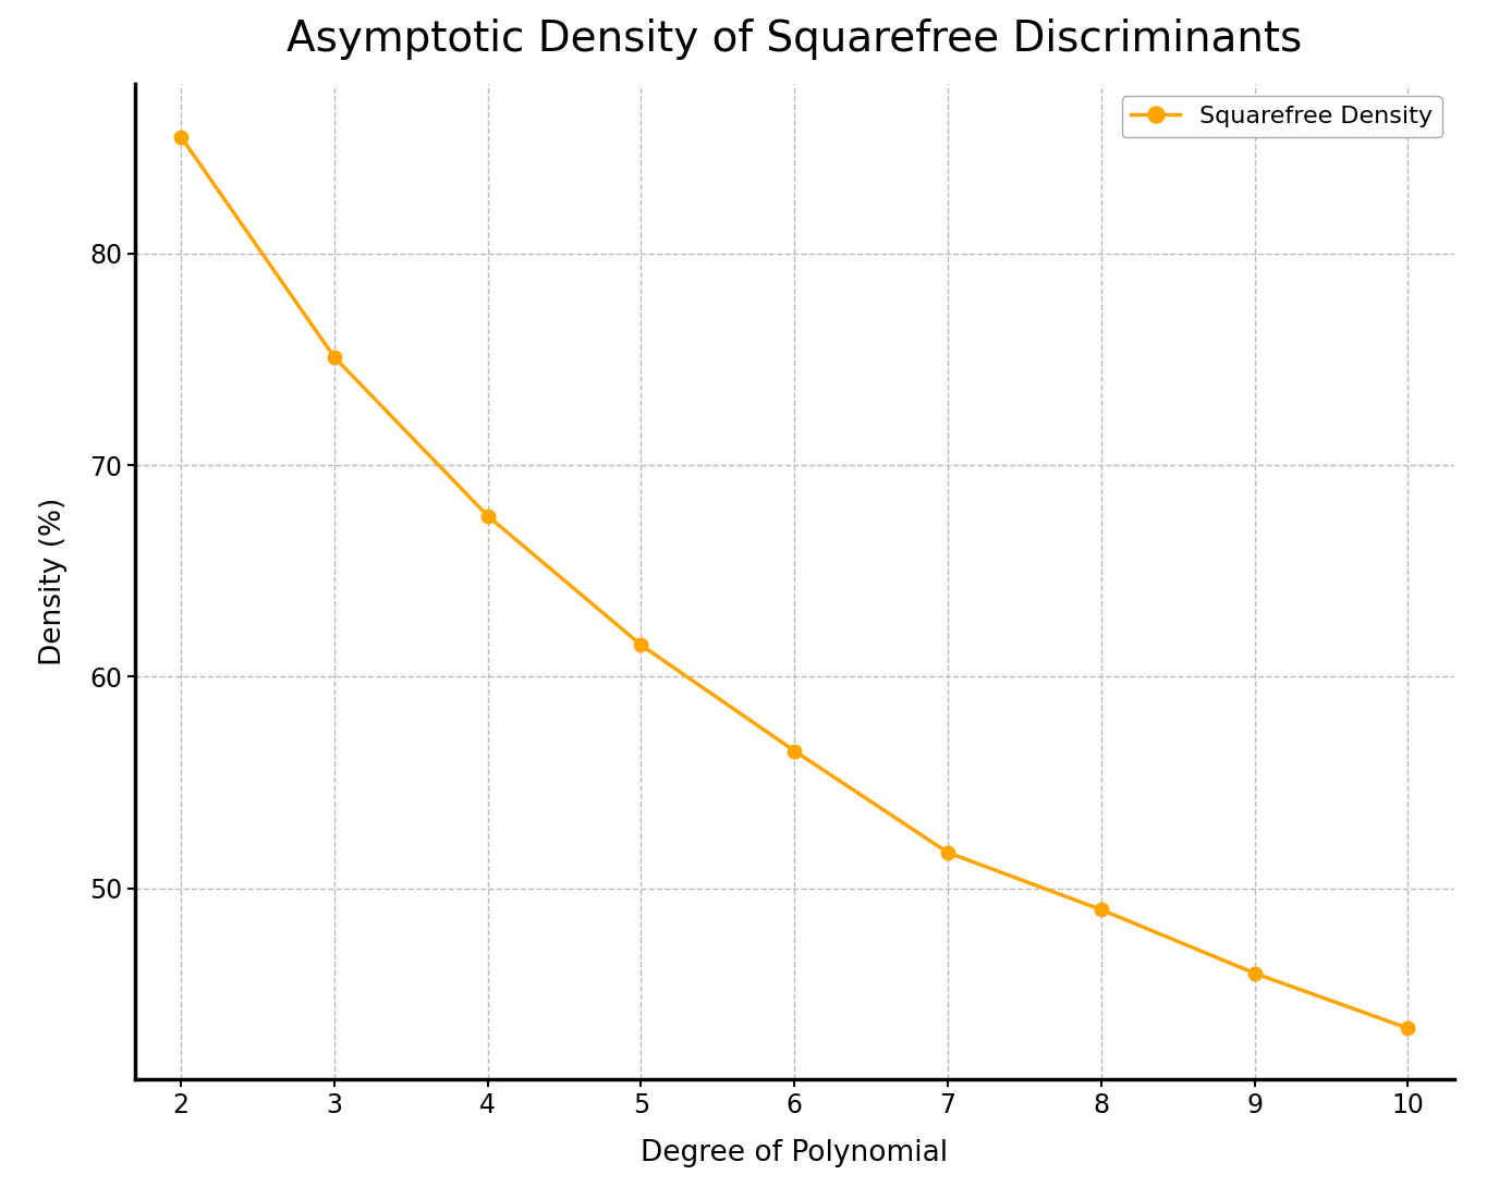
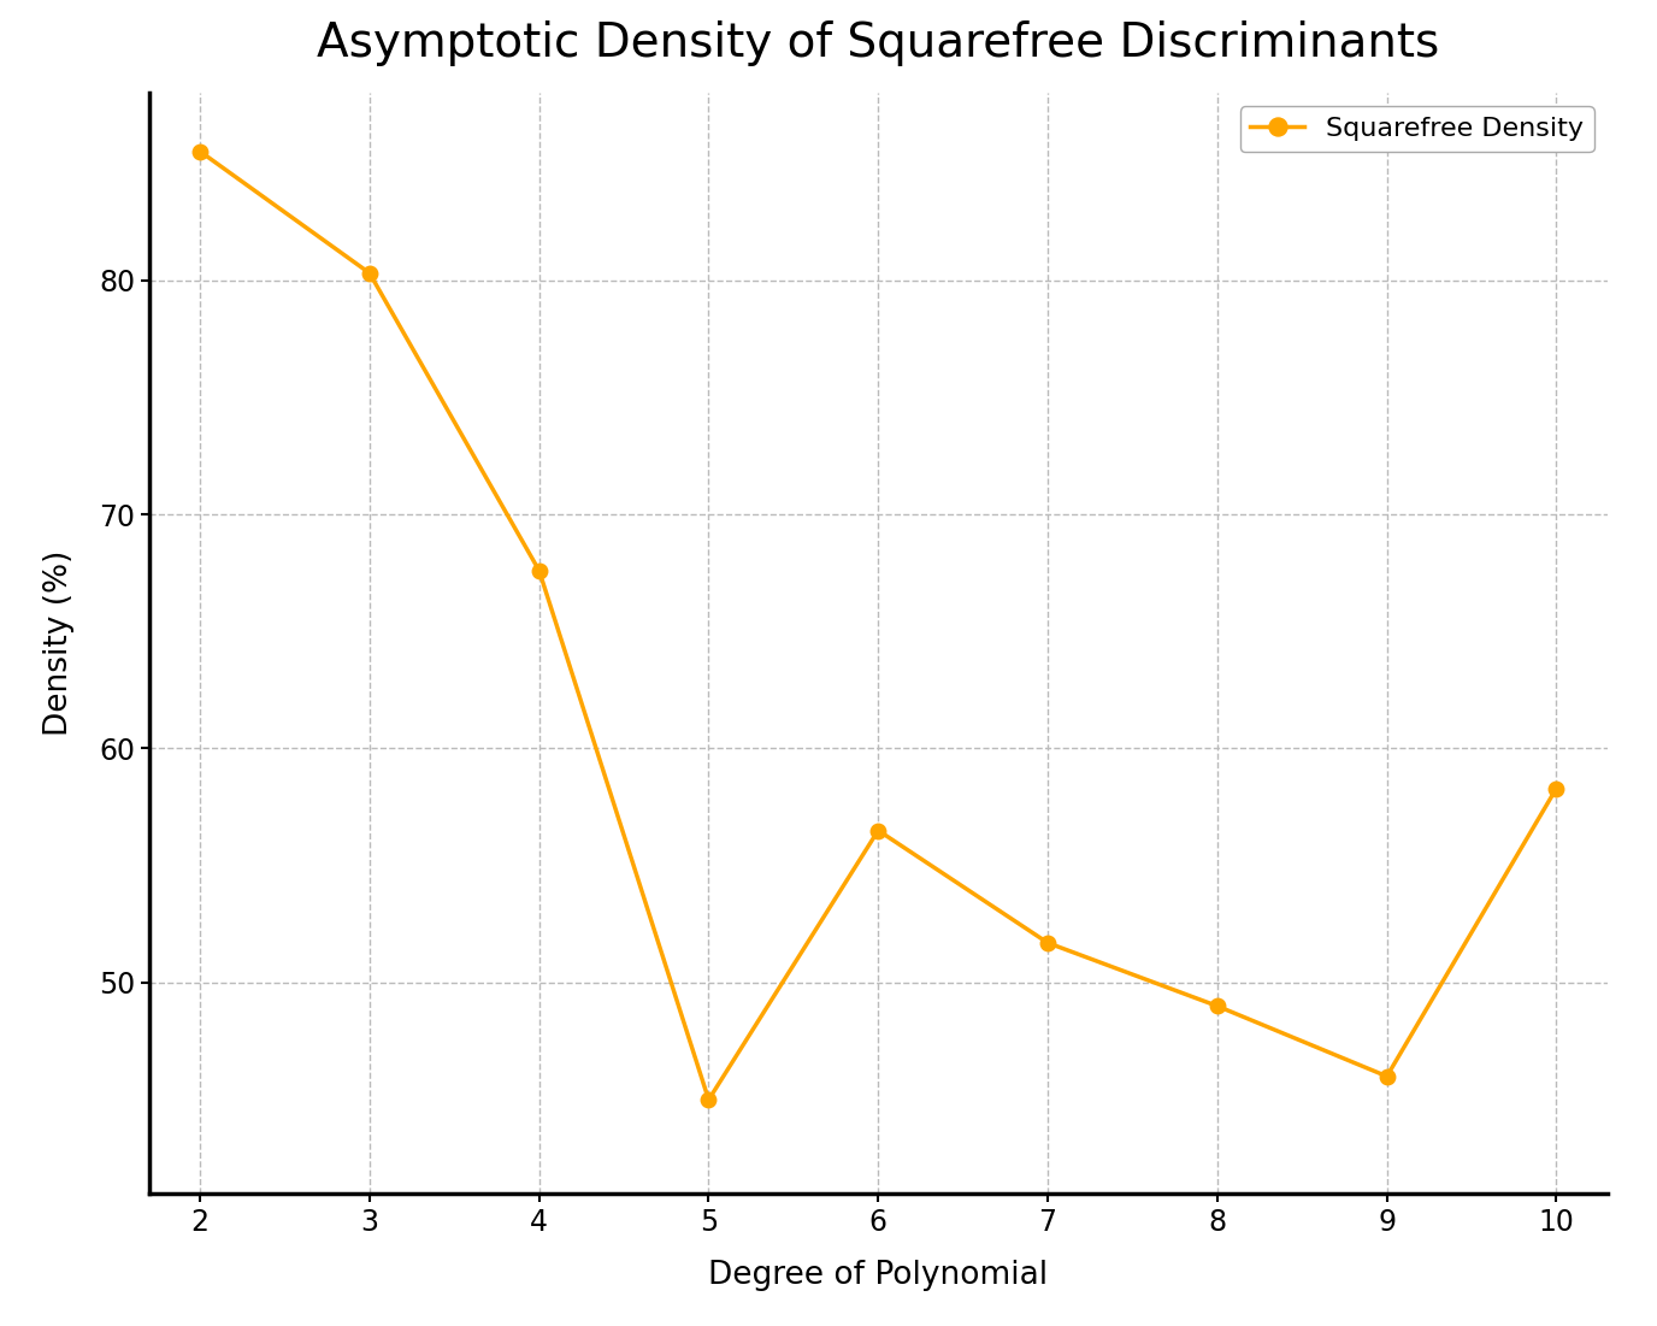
3: 75.1 -> 80.3
5: 61.5 -> 45.0
10: 43.4 -> 58.3
